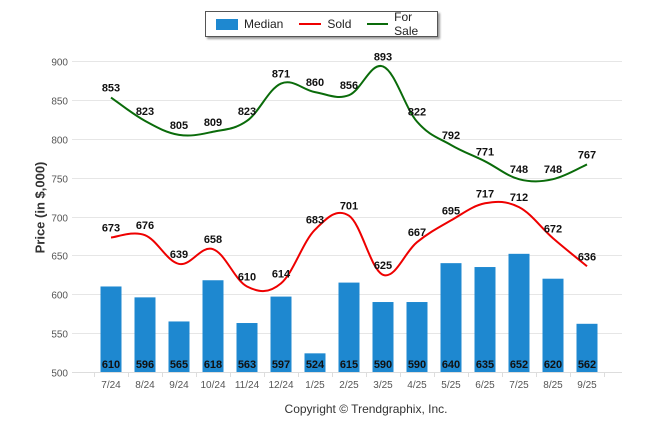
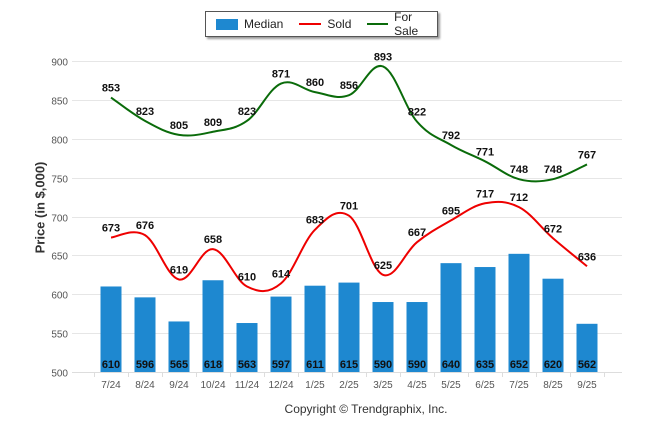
Sold/9/24: 639 -> 619
Median/1/25: 524 -> 611
